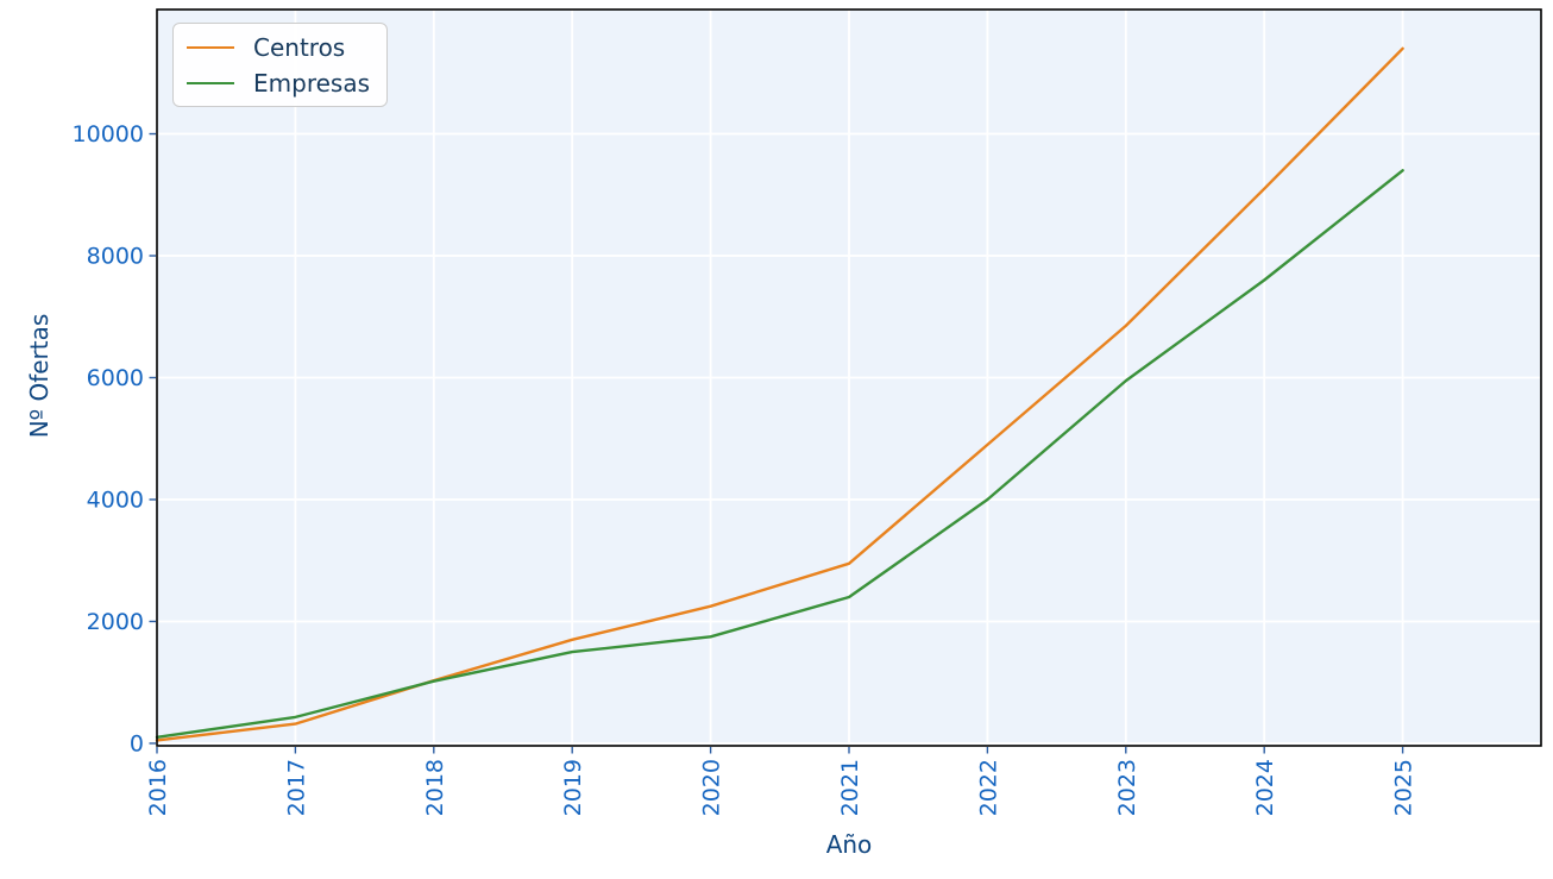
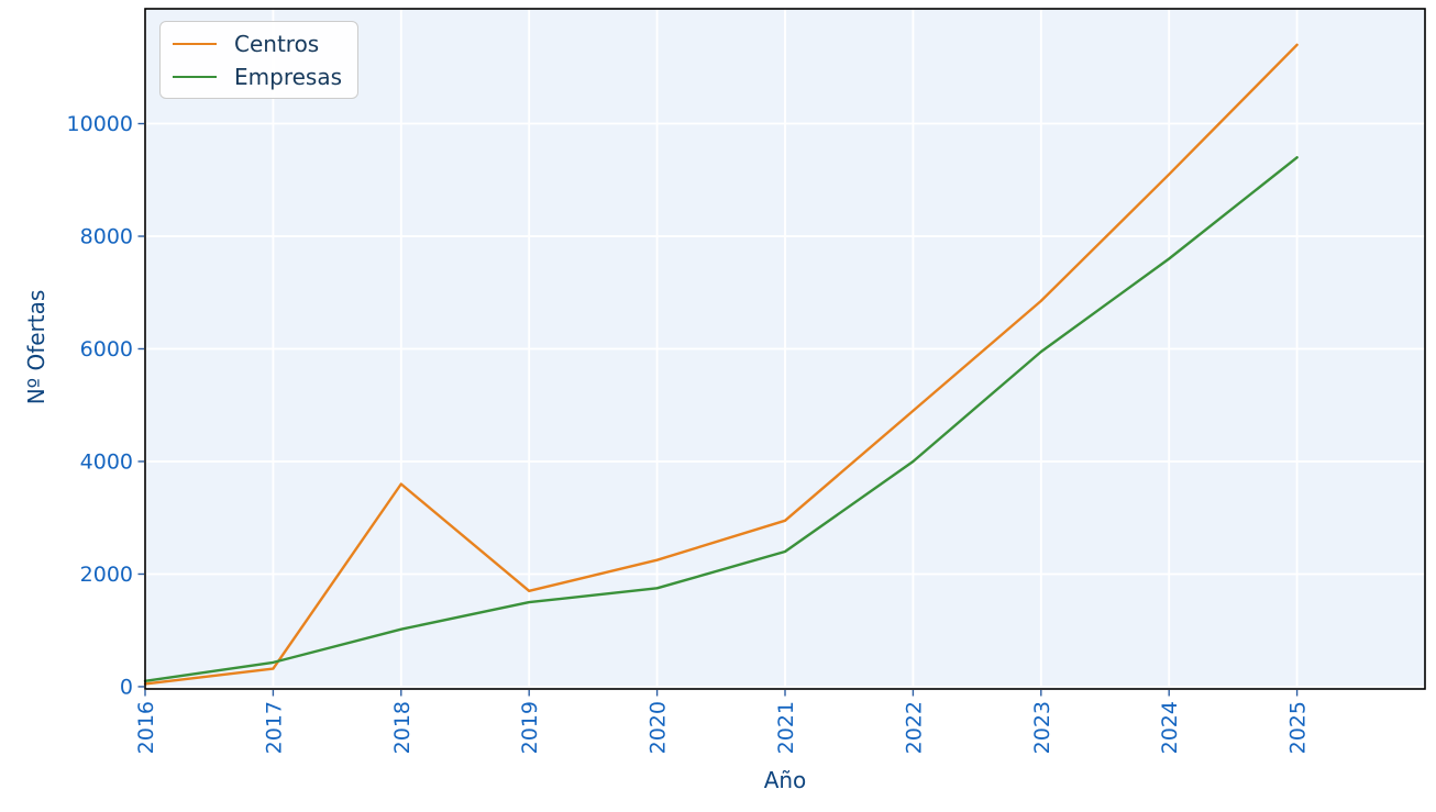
Centros/2018: 1000 -> 3600
